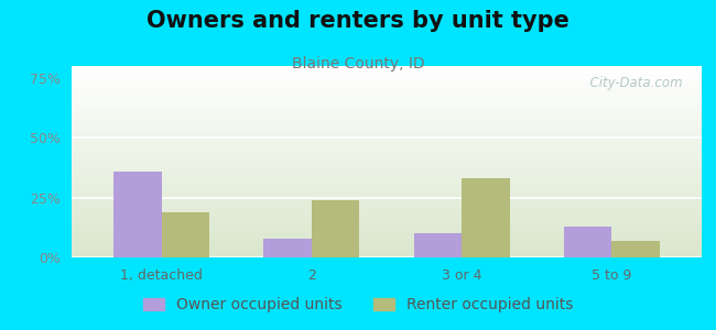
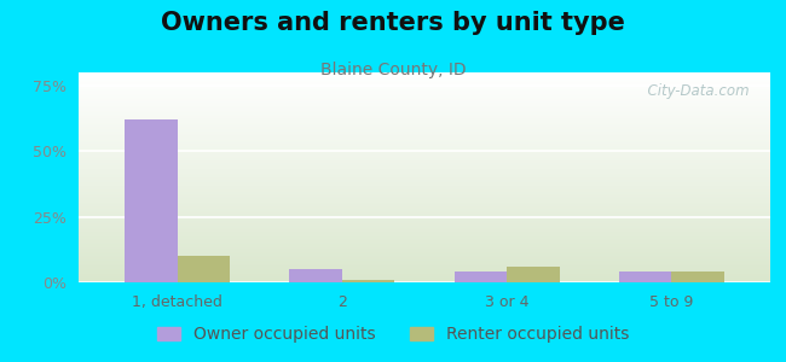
Owner occupied units/1, detached: 36% -> 62%
Renter occupied units/1, detached: 19% -> 10%
Owner occupied units/2: 8% -> 5%
Renter occupied units/2: 24% -> 1%
Owner occupied units/3 or 4: 10% -> 4%
Renter occupied units/3 or 4: 33% -> 6%
Owner occupied units/5 to 9: 13% -> 4%
Renter occupied units/5 to 9: 7% -> 4%
